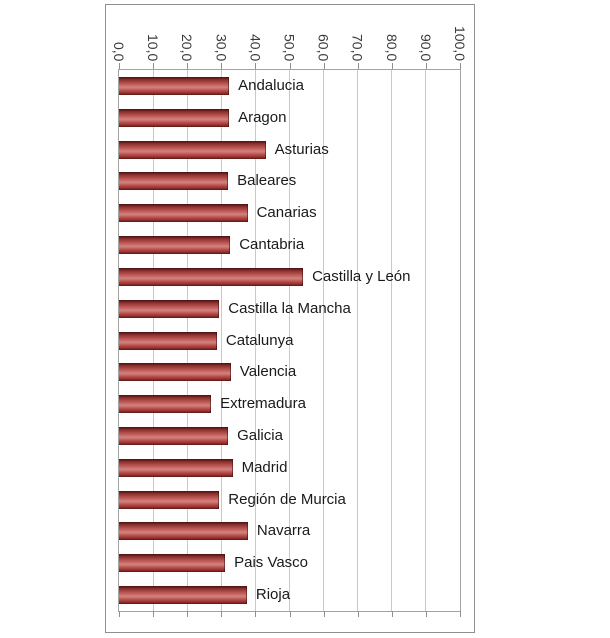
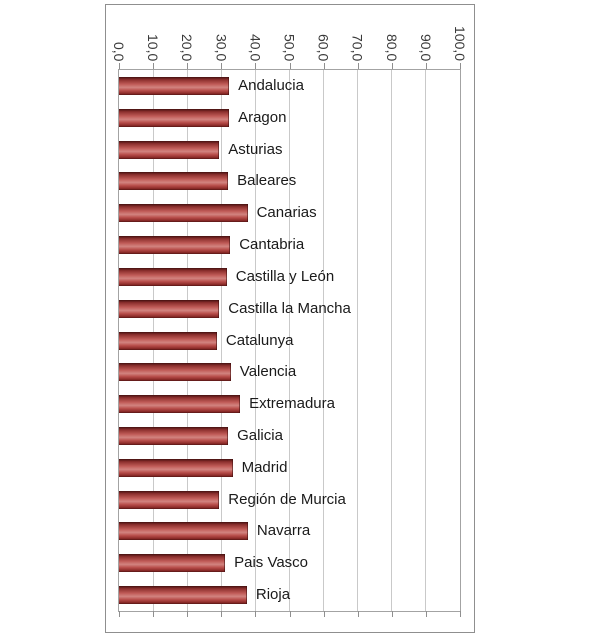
Asturias: 43 -> 29
Castilla y León: 54 -> 32
Extremadura: 27 -> 36
